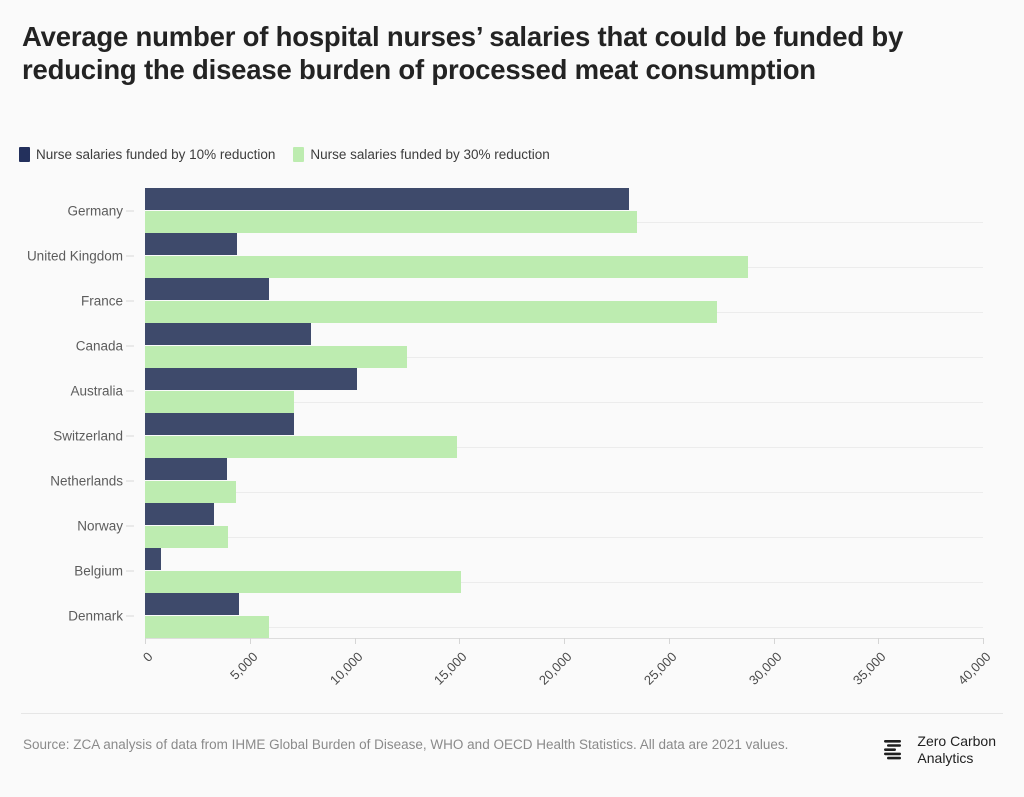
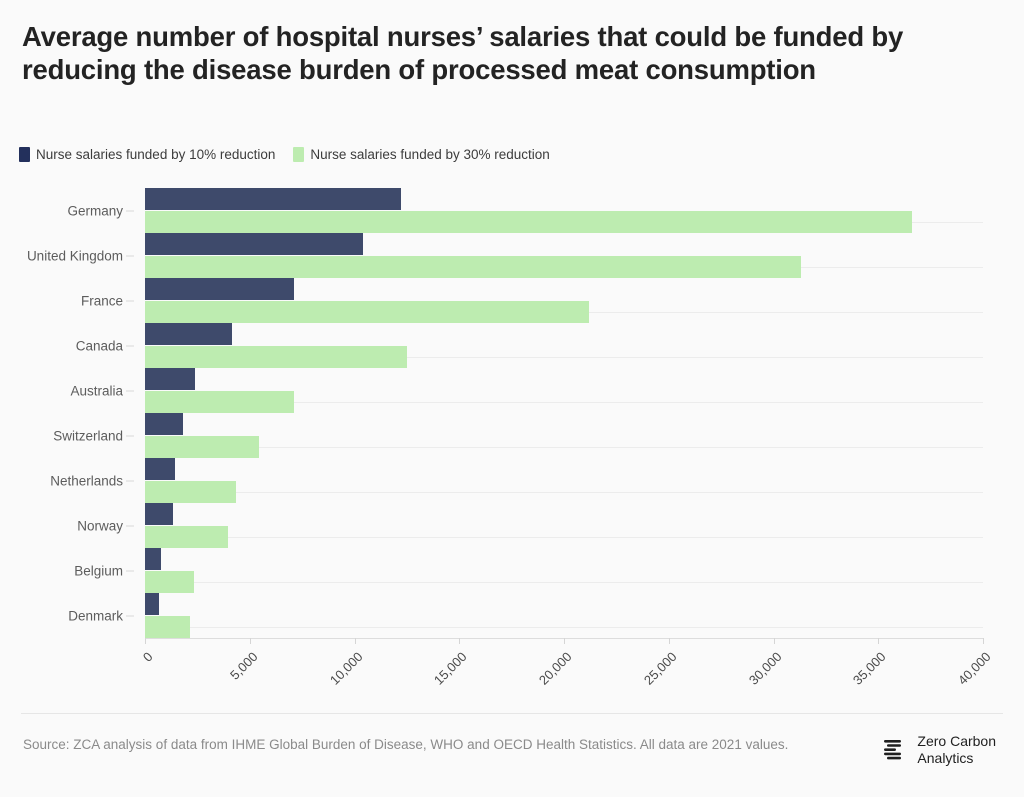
Nurse salaries funded by 10% reduction/Germany: 23100 -> 12200
Nurse salaries funded by 30% reduction/Germany: 23500 -> 36600
Nurse salaries funded by 10% reduction/United Kingdom: 4400 -> 10400
Nurse salaries funded by 30% reduction/United Kingdom: 28800 -> 31300
Nurse salaries funded by 10% reduction/France: 5900 -> 7100
Nurse salaries funded by 30% reduction/France: 27300 -> 21200
Nurse salaries funded by 10% reduction/Canada: 7900 -> 4200
Nurse salaries funded by 10% reduction/Australia: 10100 -> 2400
Nurse salaries funded by 10% reduction/Switzerland: 7100 -> 1800
Nurse salaries funded by 30% reduction/Switzerland: 14900 -> 5400
Nurse salaries funded by 10% reduction/Netherlands: 3900 -> 1400
Nurse salaries funded by 10% reduction/Norway: 3300 -> 1300
Nurse salaries funded by 30% reduction/Belgium: 15100 -> 2300
Nurse salaries funded by 10% reduction/Denmark: 4500 -> 700
Nurse salaries funded by 30% reduction/Denmark: 5900 -> 2200
